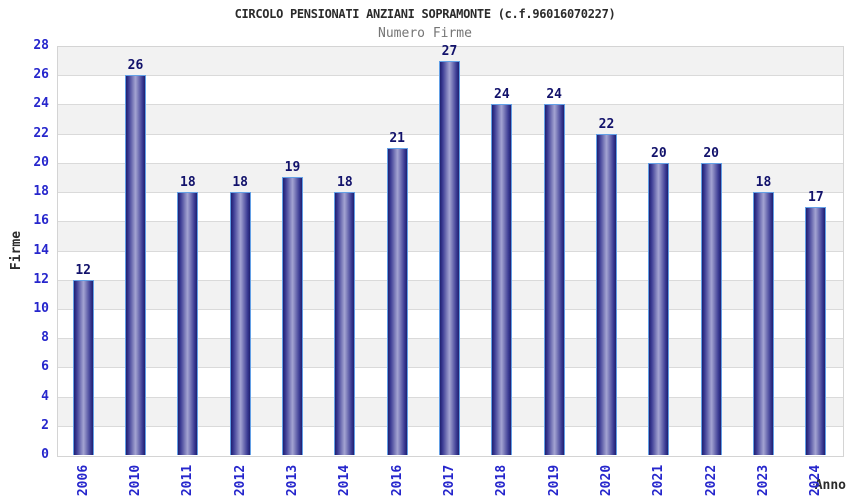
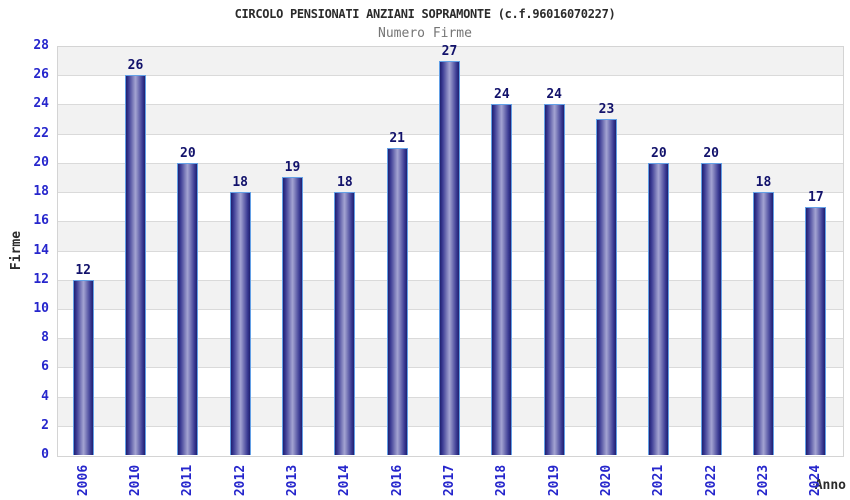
2011: 18 -> 20
2020: 22 -> 23
